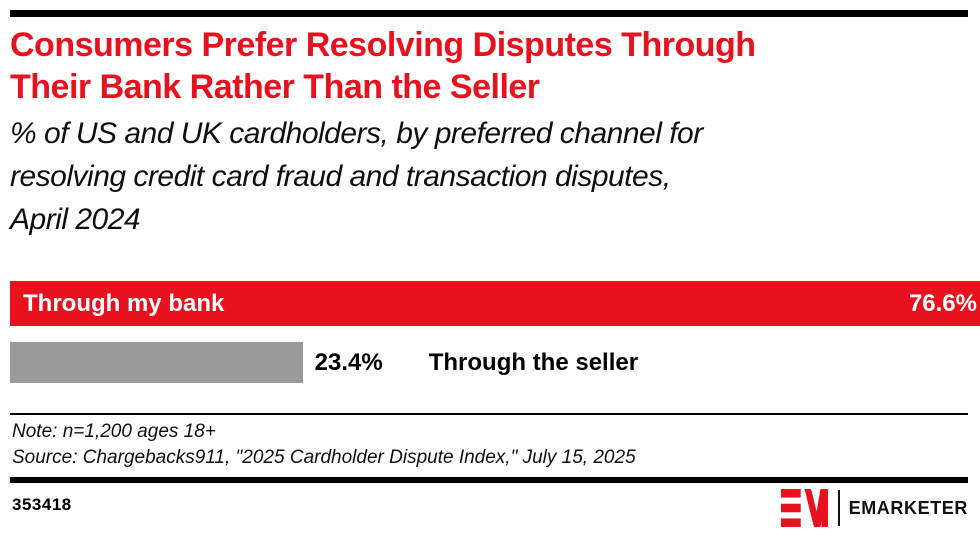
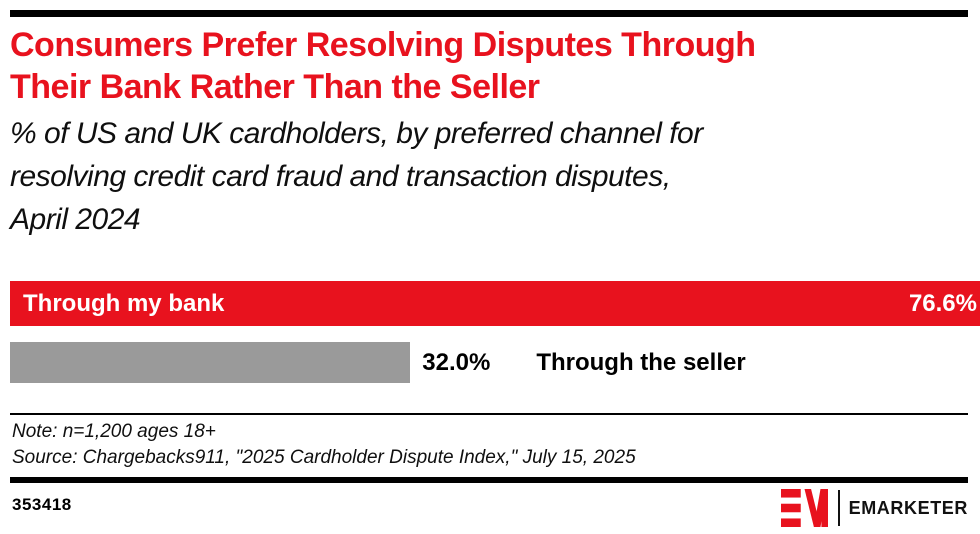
Through the seller: 23.4% -> 32.0%
